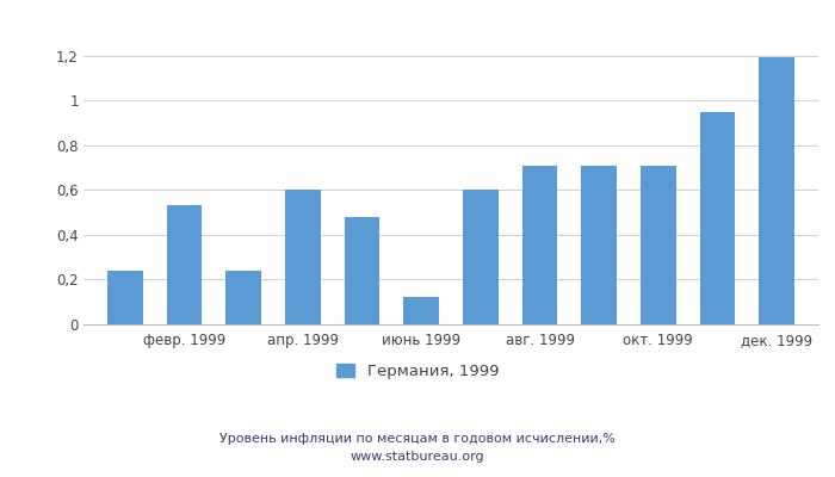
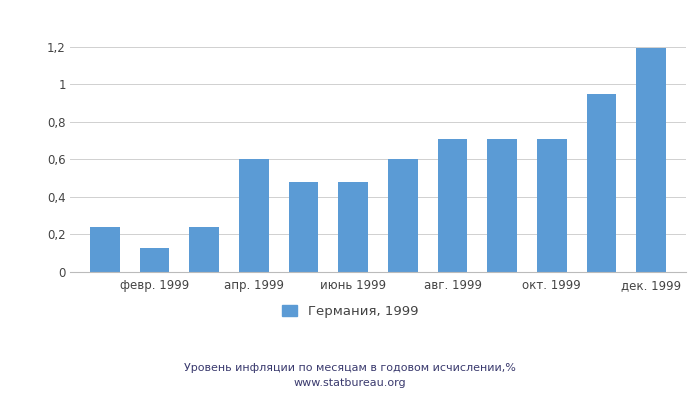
февр. 1999: 0,53 -> 0,13
июнь 1999: 0,12 -> 0,48
